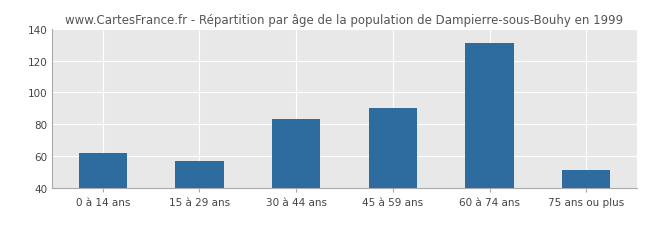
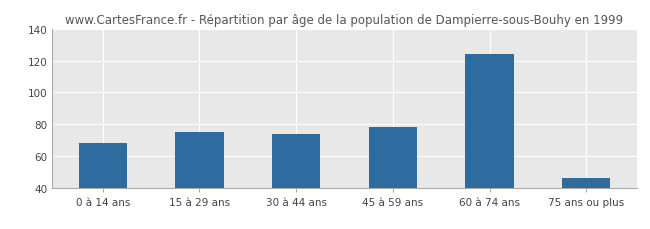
0 à 14 ans: 62 -> 68
15 à 29 ans: 57 -> 75
30 à 44 ans: 83 -> 74
45 à 59 ans: 90 -> 78
60 à 74 ans: 131 -> 124
75 ans ou plus: 51 -> 46
